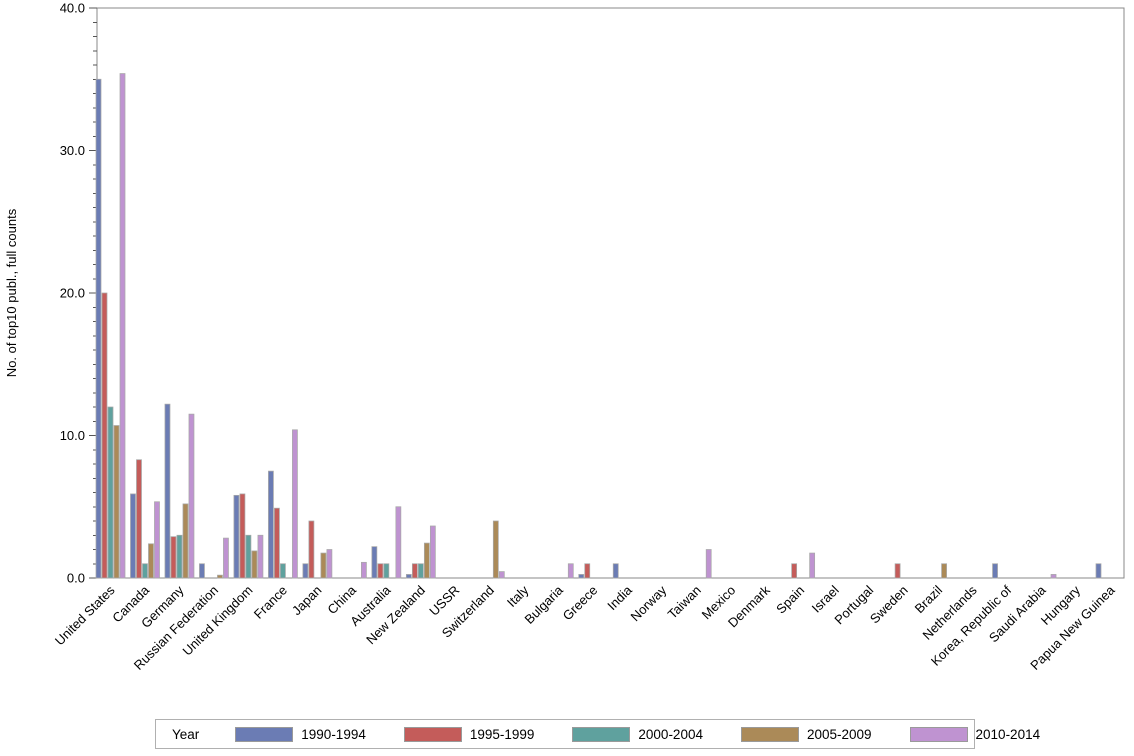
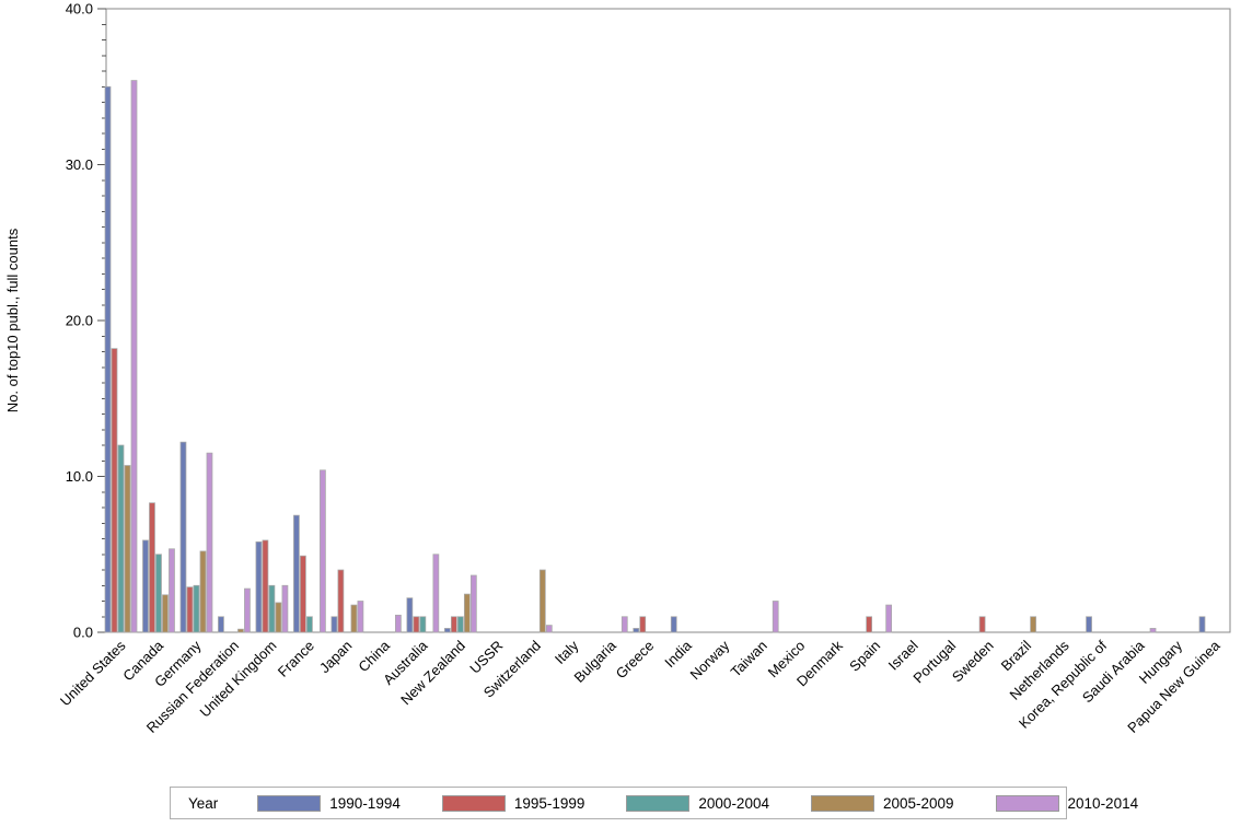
1995-1999/United States: 20.0 -> 18.2
2000-2004/Canada: 1 -> 5
